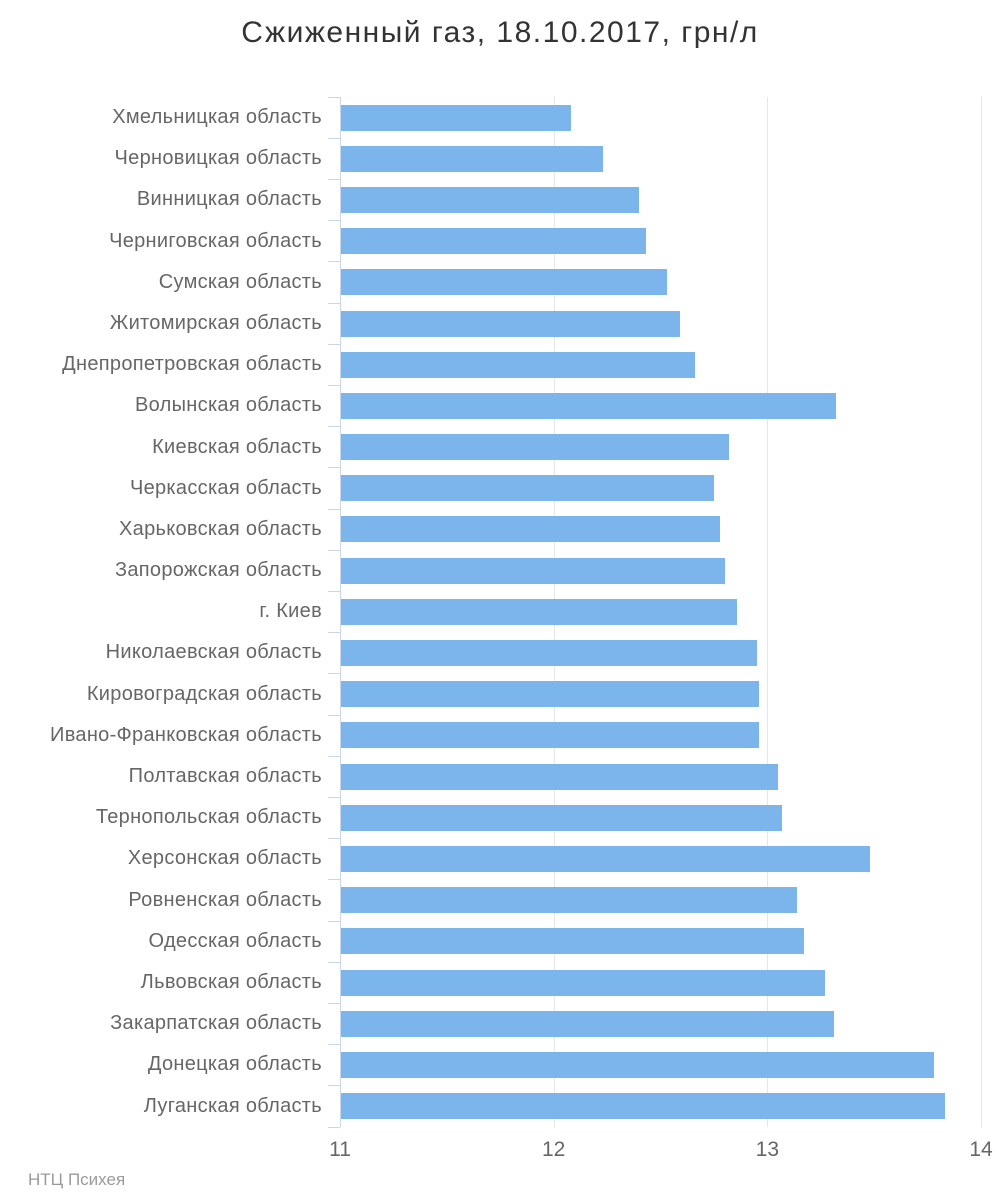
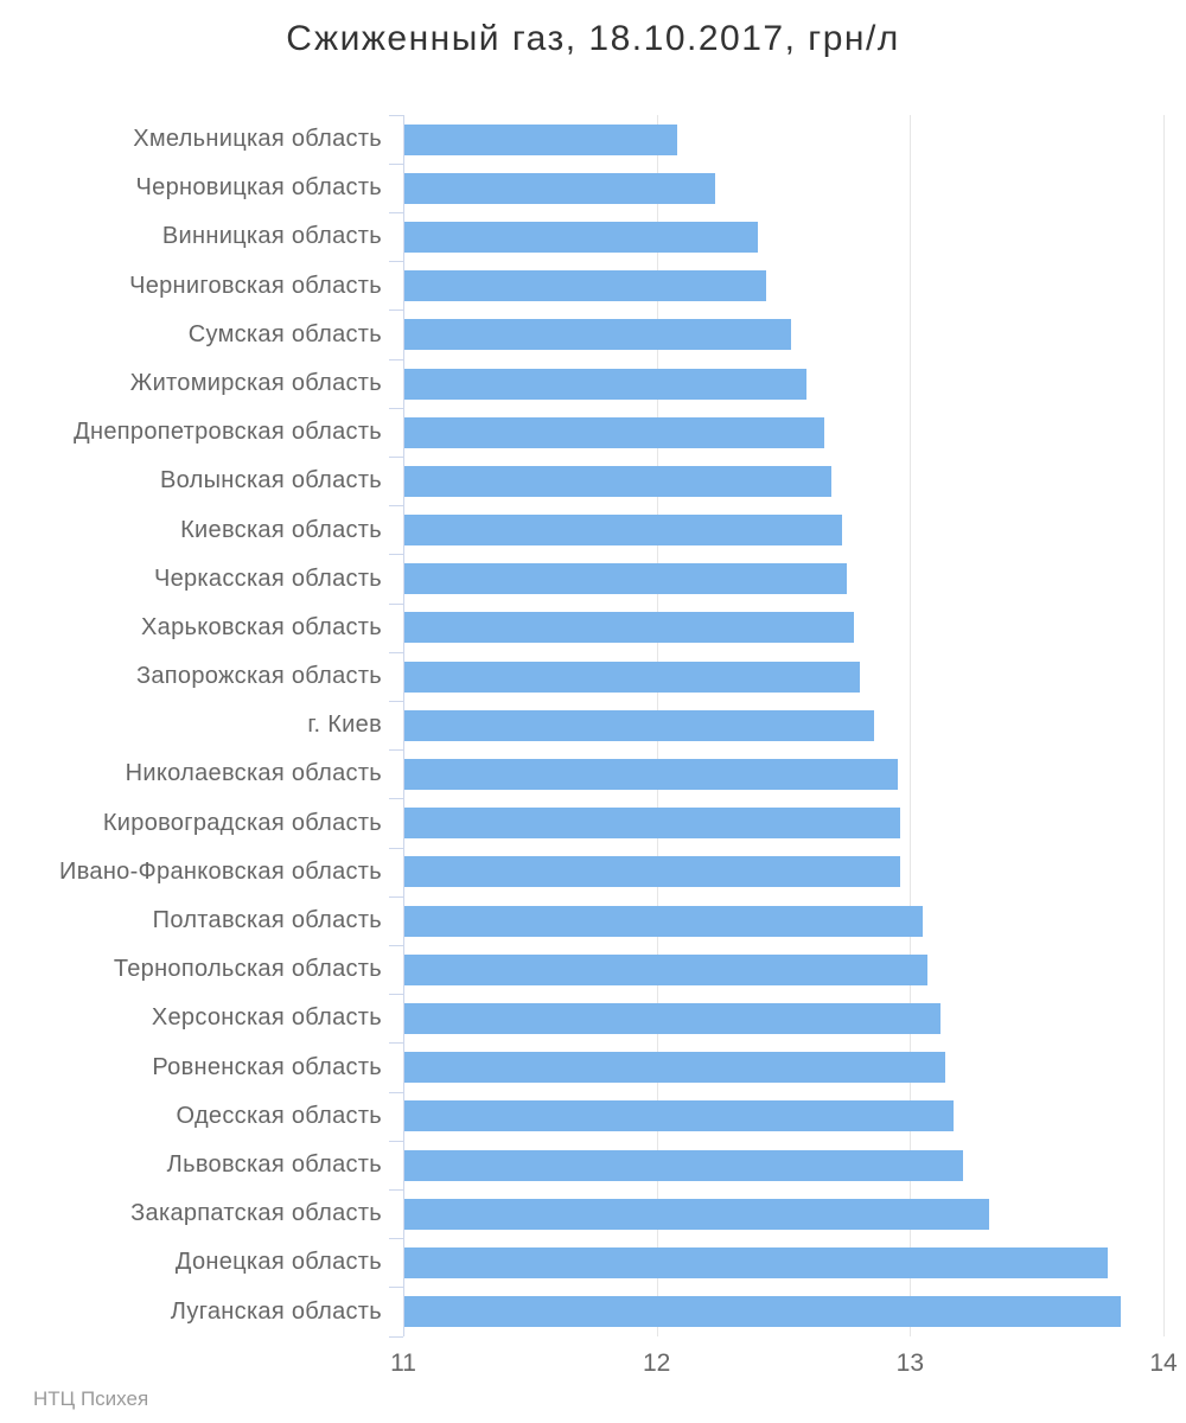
Волынская область: 13.32 -> 12.69
Киевская область: 12.82 -> 12.73
Херсонская область: 13.48 -> 13.12
Львовская область: 13.27 -> 13.21
